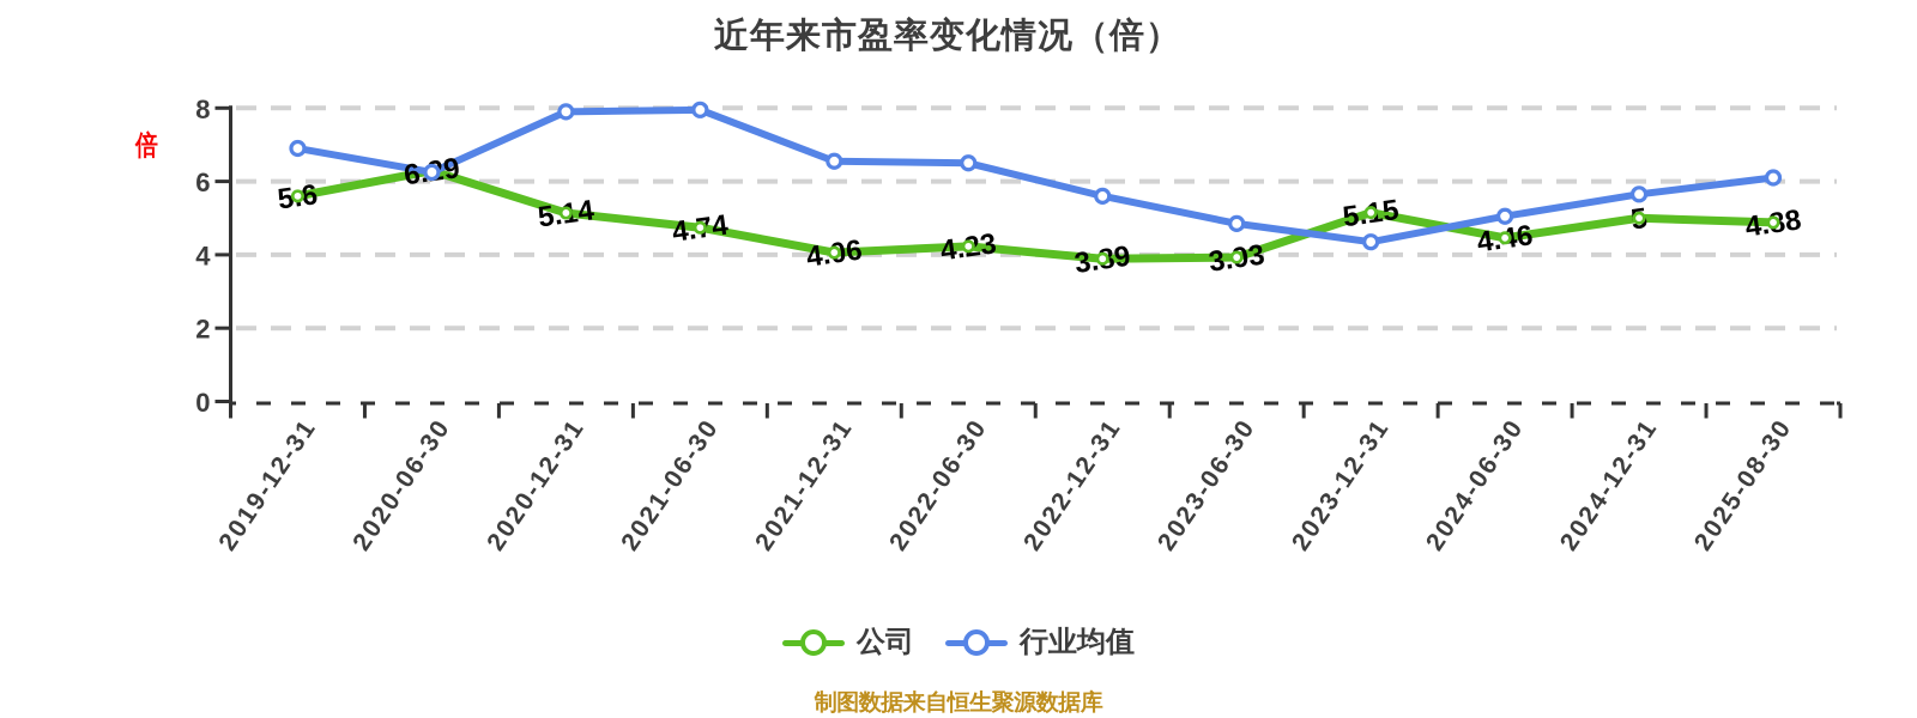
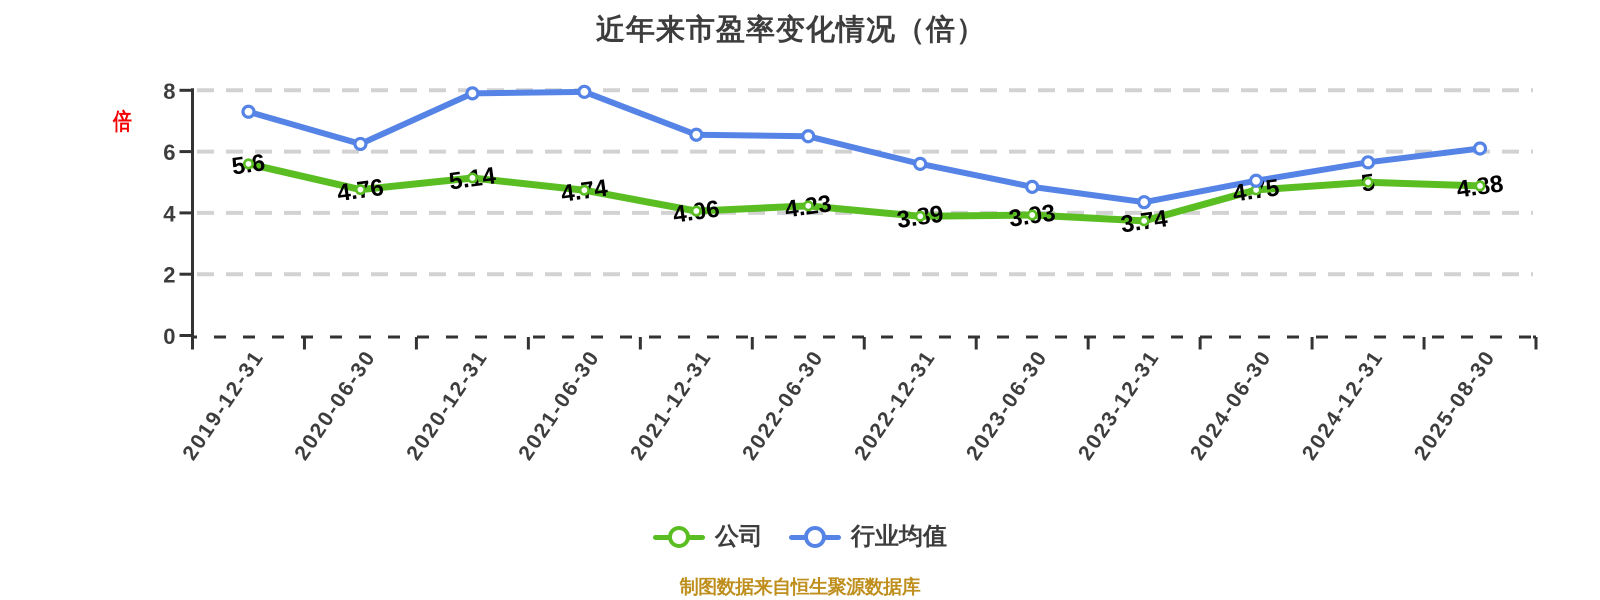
行业均值/2019-12-31: 6.9 -> 7.3
公司/2020-06-30: 6.29 -> 4.76
公司/2023-12-31: 5.15 -> 3.74
公司/2024-06-30: 4.46 -> 4.75
